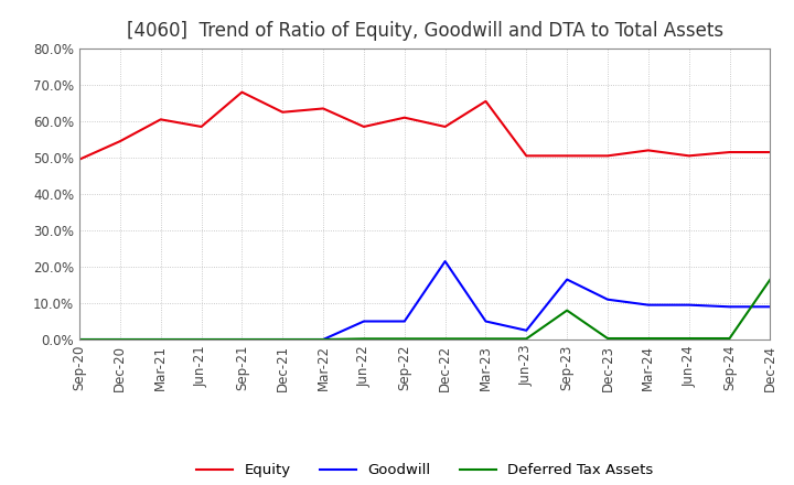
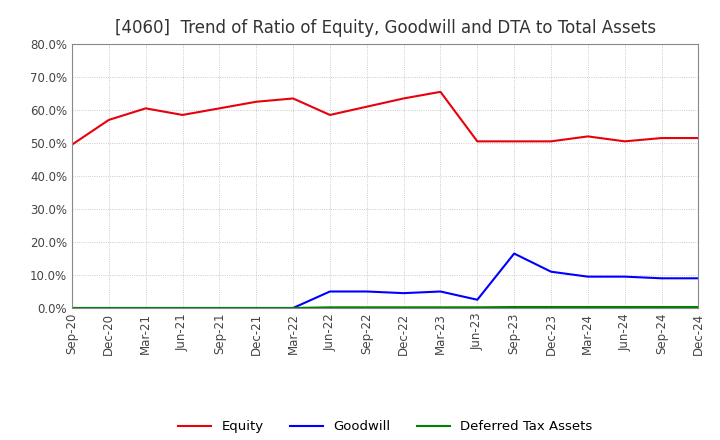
Equity/Dec-20: 54.5% -> 57.0%
Equity/Sep-21: 68.0% -> 60.5%
Equity/Dec-22: 58.5% -> 63.5%
Goodwill/Dec-22: 21.5% -> 4.5%
Deferred Tax Assets/Sep-23: 8.0% -> 0.3%
Deferred Tax Assets/Dec-24: 16.5% -> 0.3%
